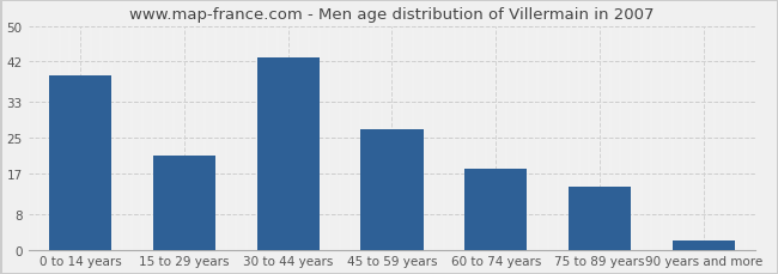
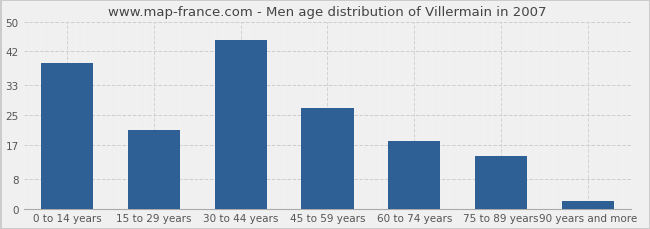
30 to 44 years: 43 -> 45
